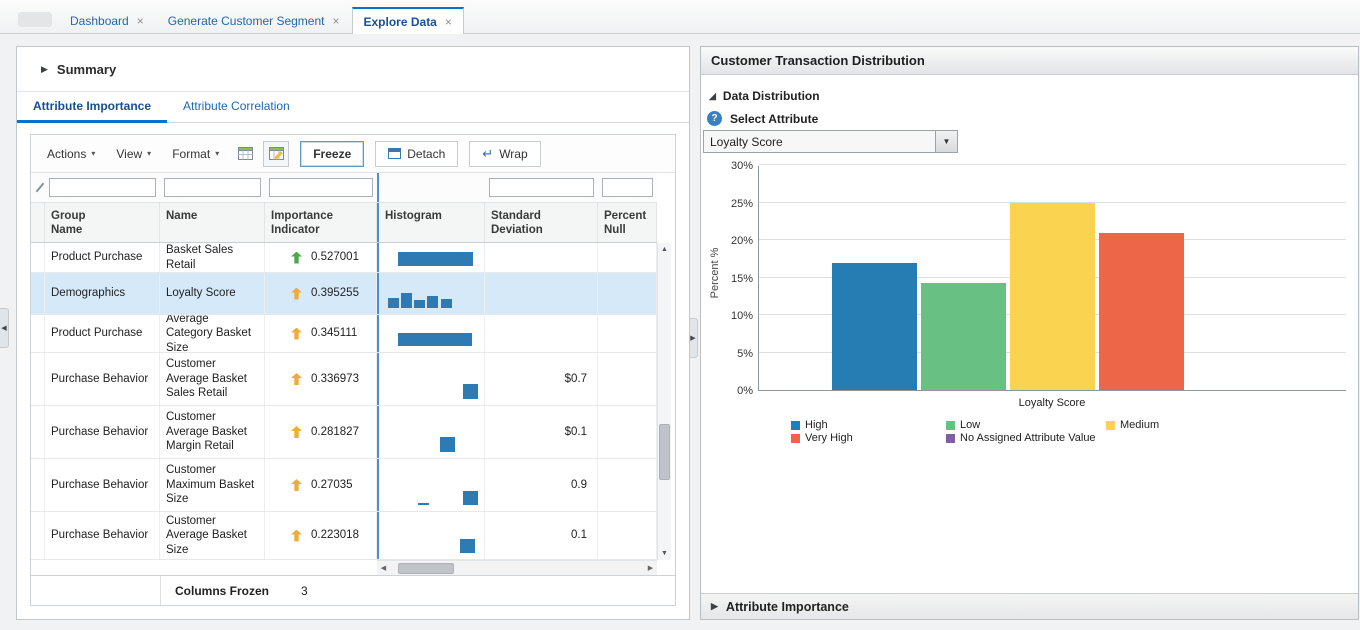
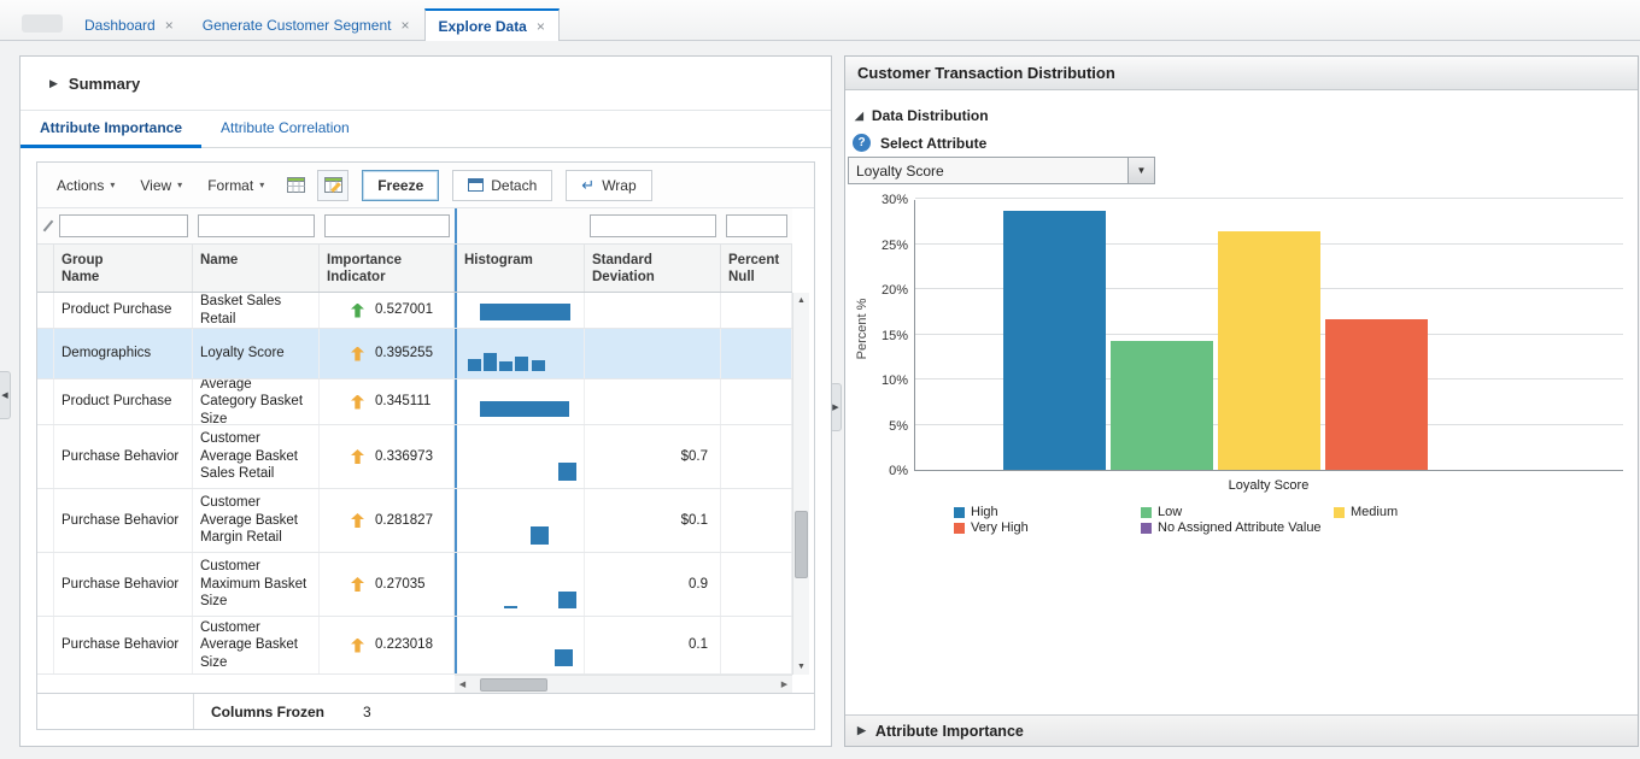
High: 17% -> 29%
Medium: 25% -> 26%
Very High: 21% -> 17%
